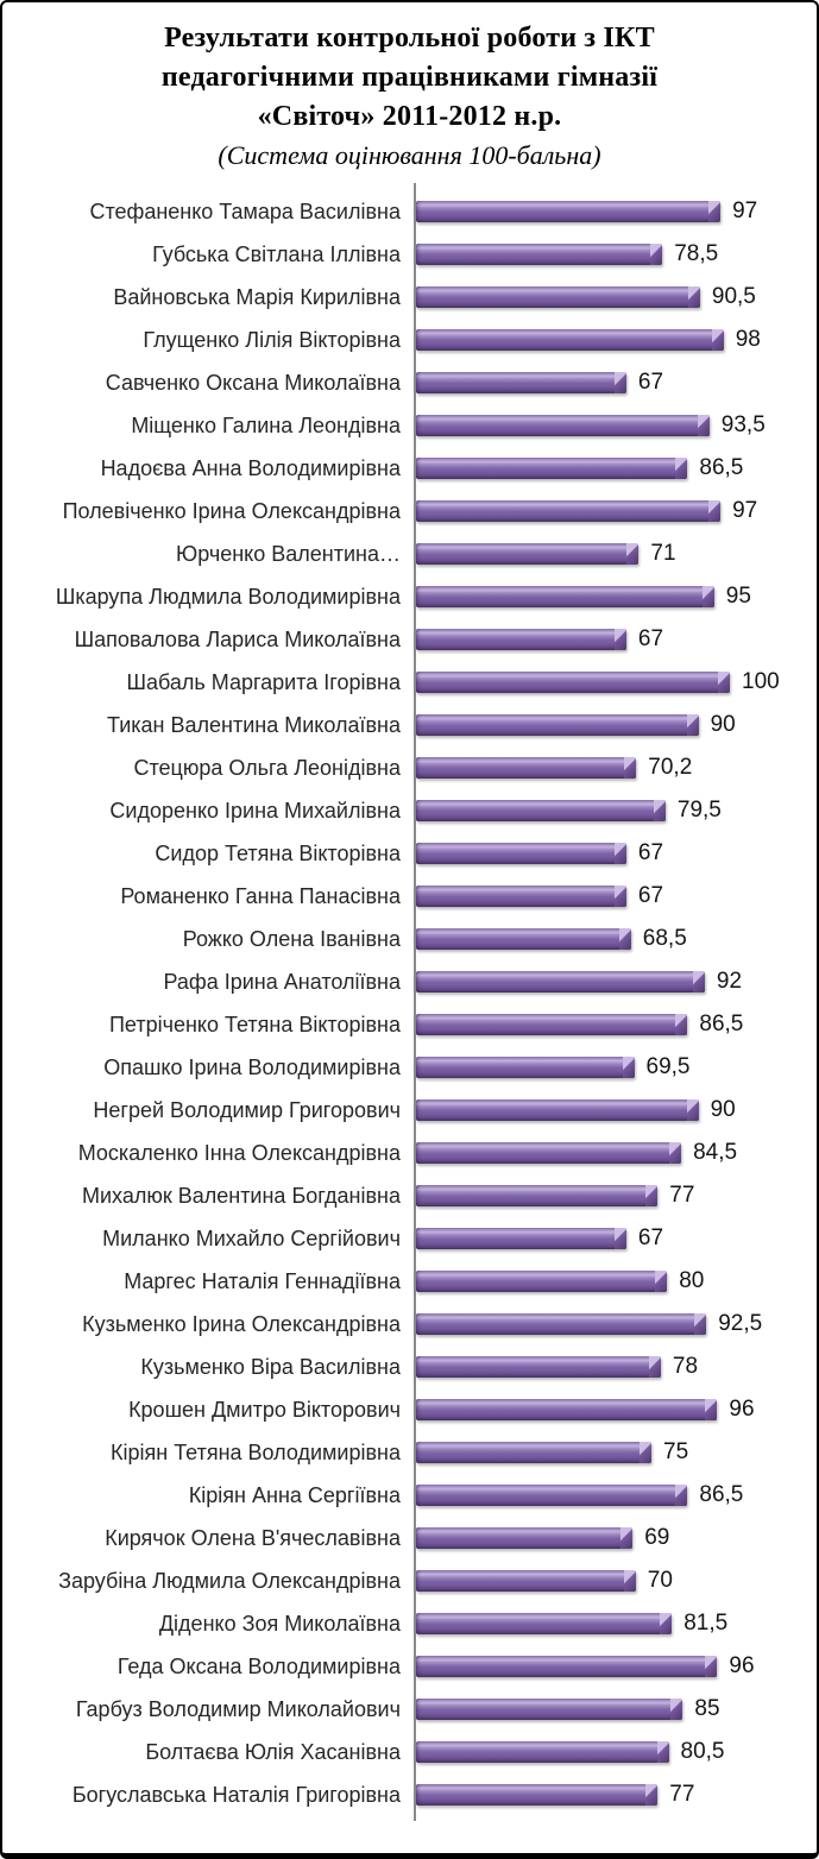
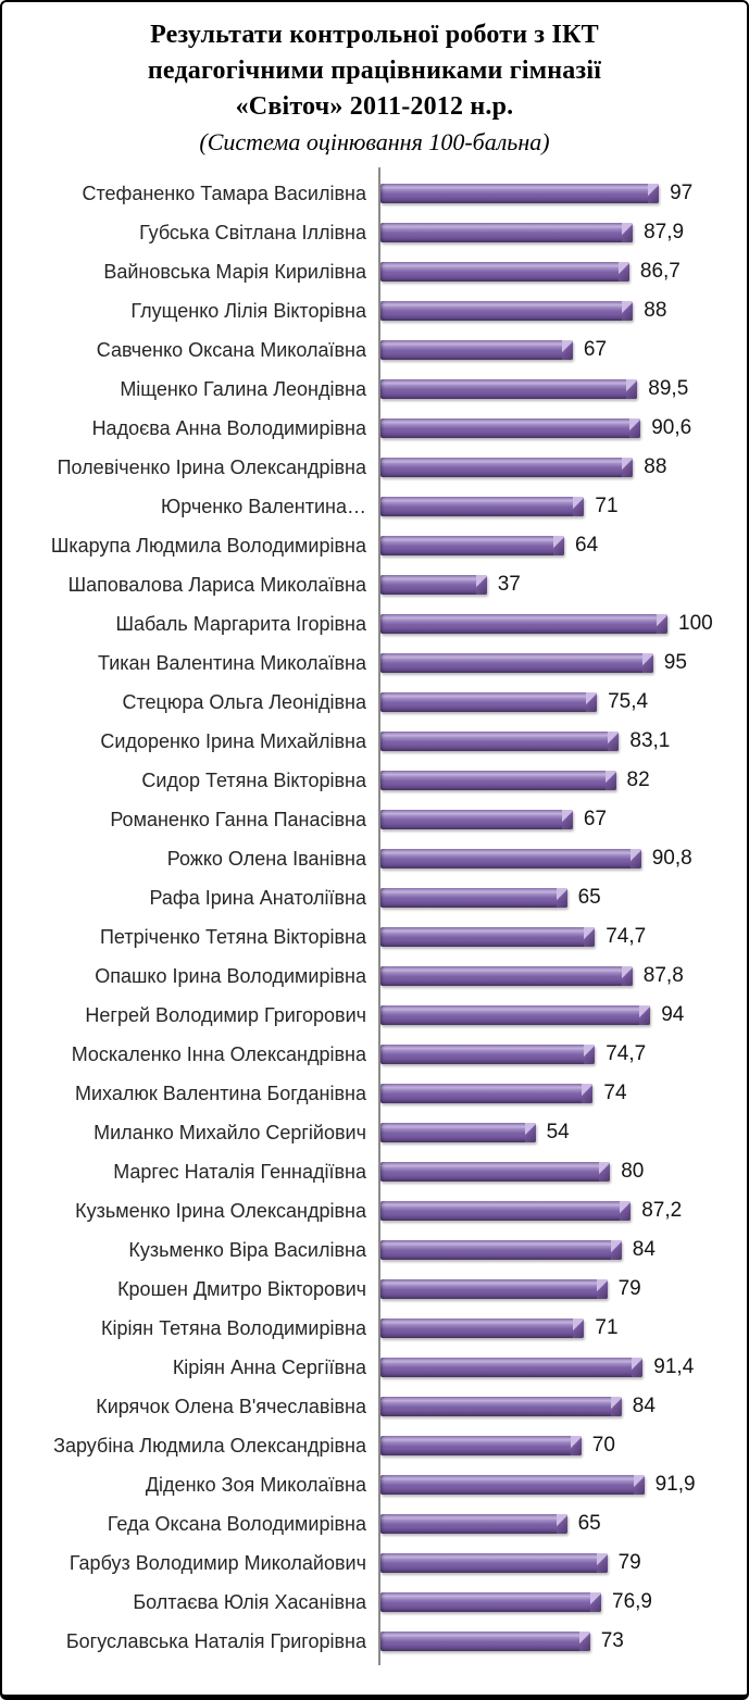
Губська Світлана Іллівна: 78,5 -> 87,9
Вайновська Марія Кирилівна: 90,5 -> 86,7
Глущенко Лілія Вікторівна: 98 -> 88
Міщенко Галина Леондівна: 93,5 -> 89,5
Надоєва Анна Володимирівна: 86,5 -> 90,6
Полевіченко Ірина Олександрівна: 97 -> 88
Шкарупа Людмила Володимирівна: 95 -> 64
Шаповалова Лариса Миколаївна: 67 -> 37
Тикан Валентина Миколаївна: 90 -> 95
Стецюра Ольга Леонідівна: 70,2 -> 75,4
Сидоренко Ірина Михайлівна: 79,5 -> 83,1
Сидор Тетяна Вікторівна: 67 -> 82
Рожко Олена Іванівна: 68,5 -> 90,8
Рафа Ірина Анатоліївна: 92 -> 65
Петріченко Тетяна Вікторівна: 86,5 -> 74,7
Опашко Ірина Володимирівна: 69,5 -> 87,8
Негрей Володимир Григорович: 90 -> 94
Москаленко Інна Олександрівна: 84,5 -> 74,7
Михалюк Валентина Богданівна: 77 -> 74
Миланко Михайло Сергійович: 67 -> 54
Кузьменко Ірина Олександрівна: 92,5 -> 87,2
Кузьменко Віра Василівна: 78 -> 84
Крошен Дмитро Вікторович: 96 -> 79
Кіріян Тетяна Володимирівна: 75 -> 71
Кіріян Анна Сергіївна: 86,5 -> 91,4
Кирячок Олена В'ячеславівна: 69 -> 84
Діденко Зоя Миколаївна: 81,5 -> 91,9
Геда Оксана Володимирівна: 96 -> 65
Гарбуз Володимир Миколайович: 85 -> 79
Болтаєва Юлія Хасанівна: 80,5 -> 76,9
Богуславська Наталія Григорівна: 77 -> 73
